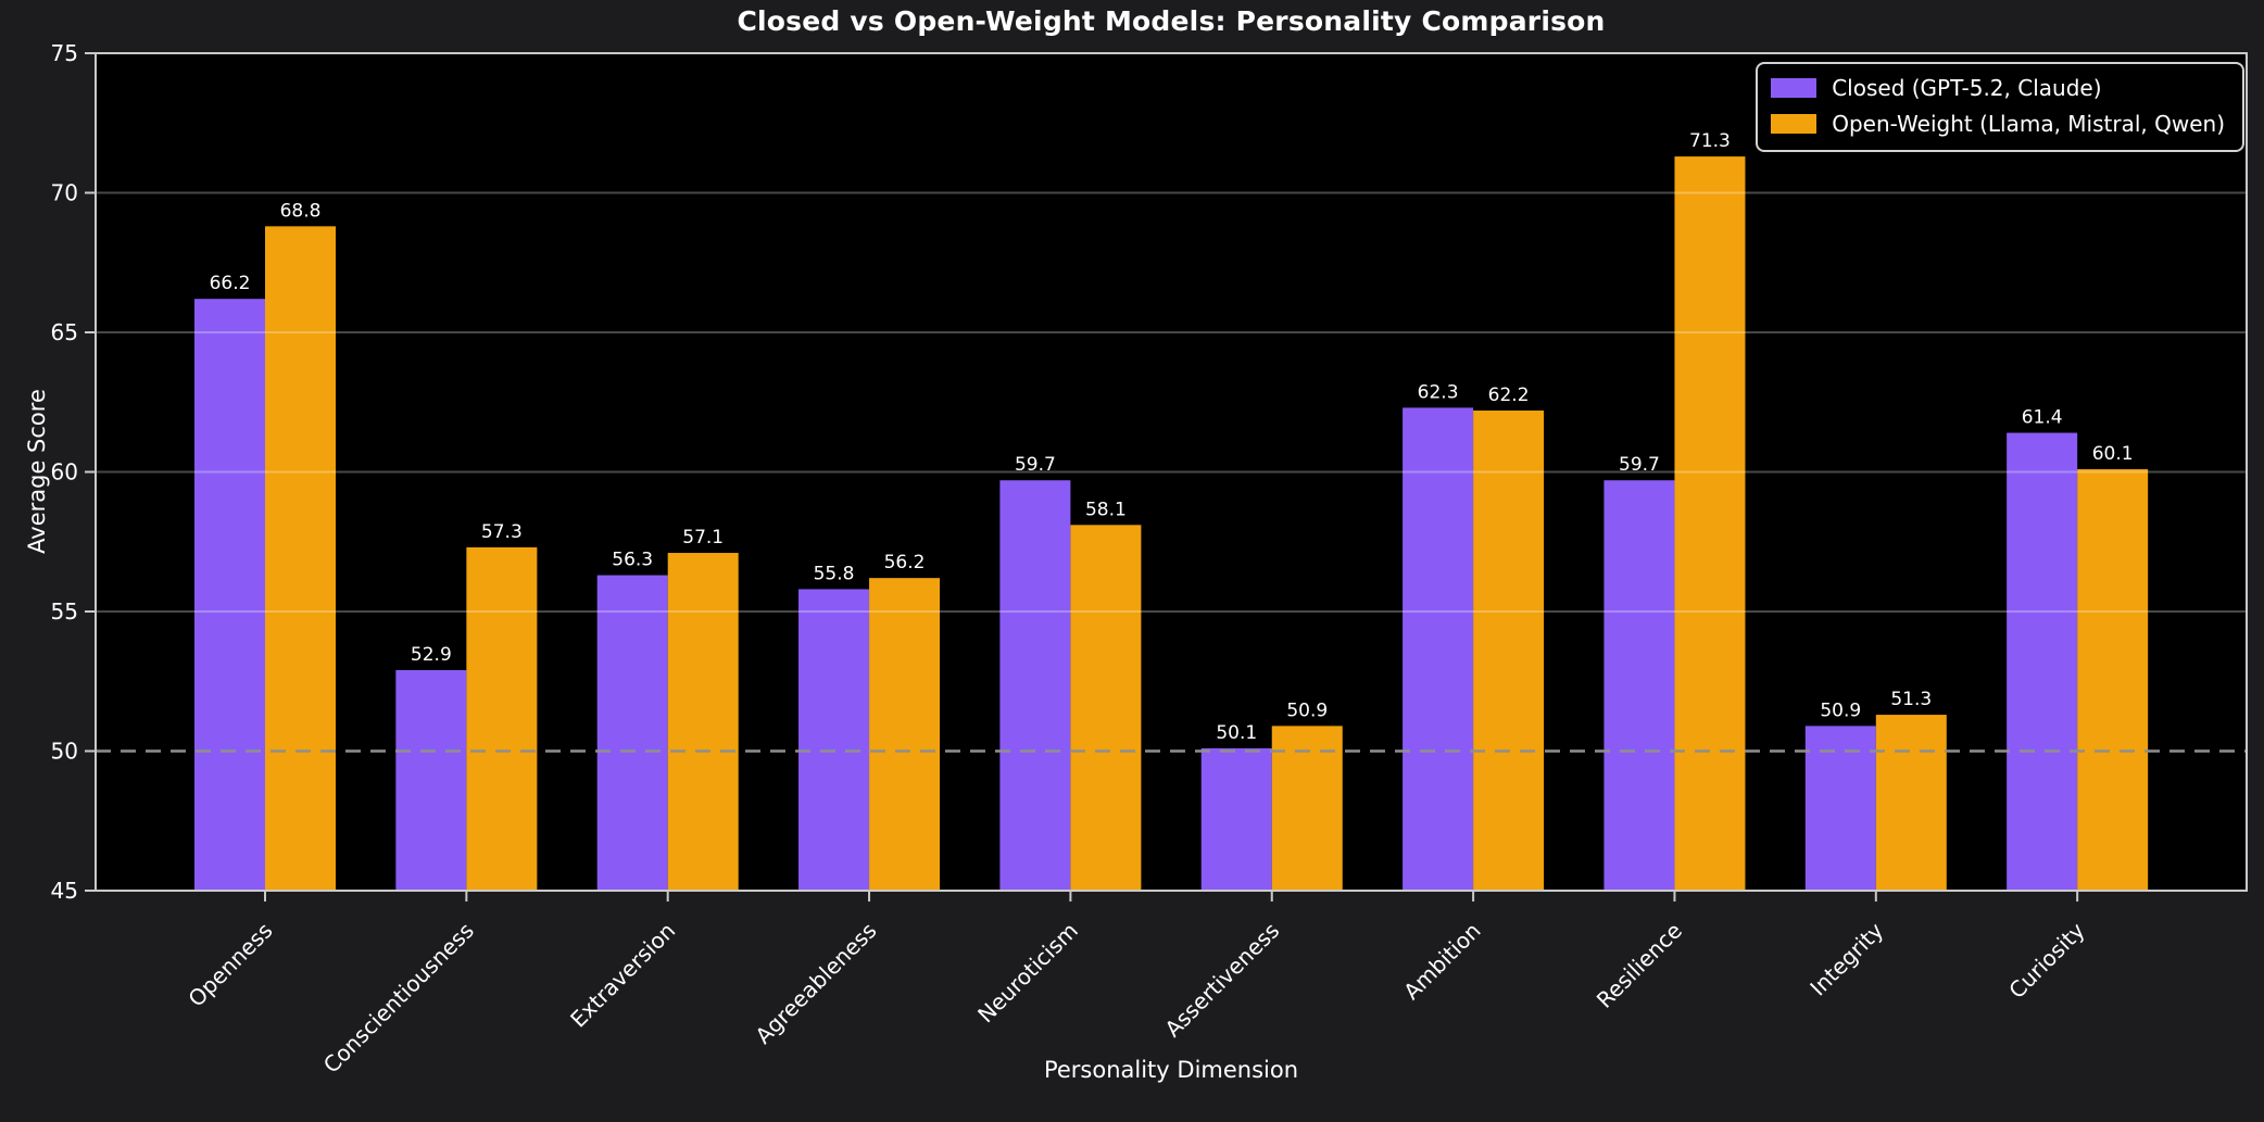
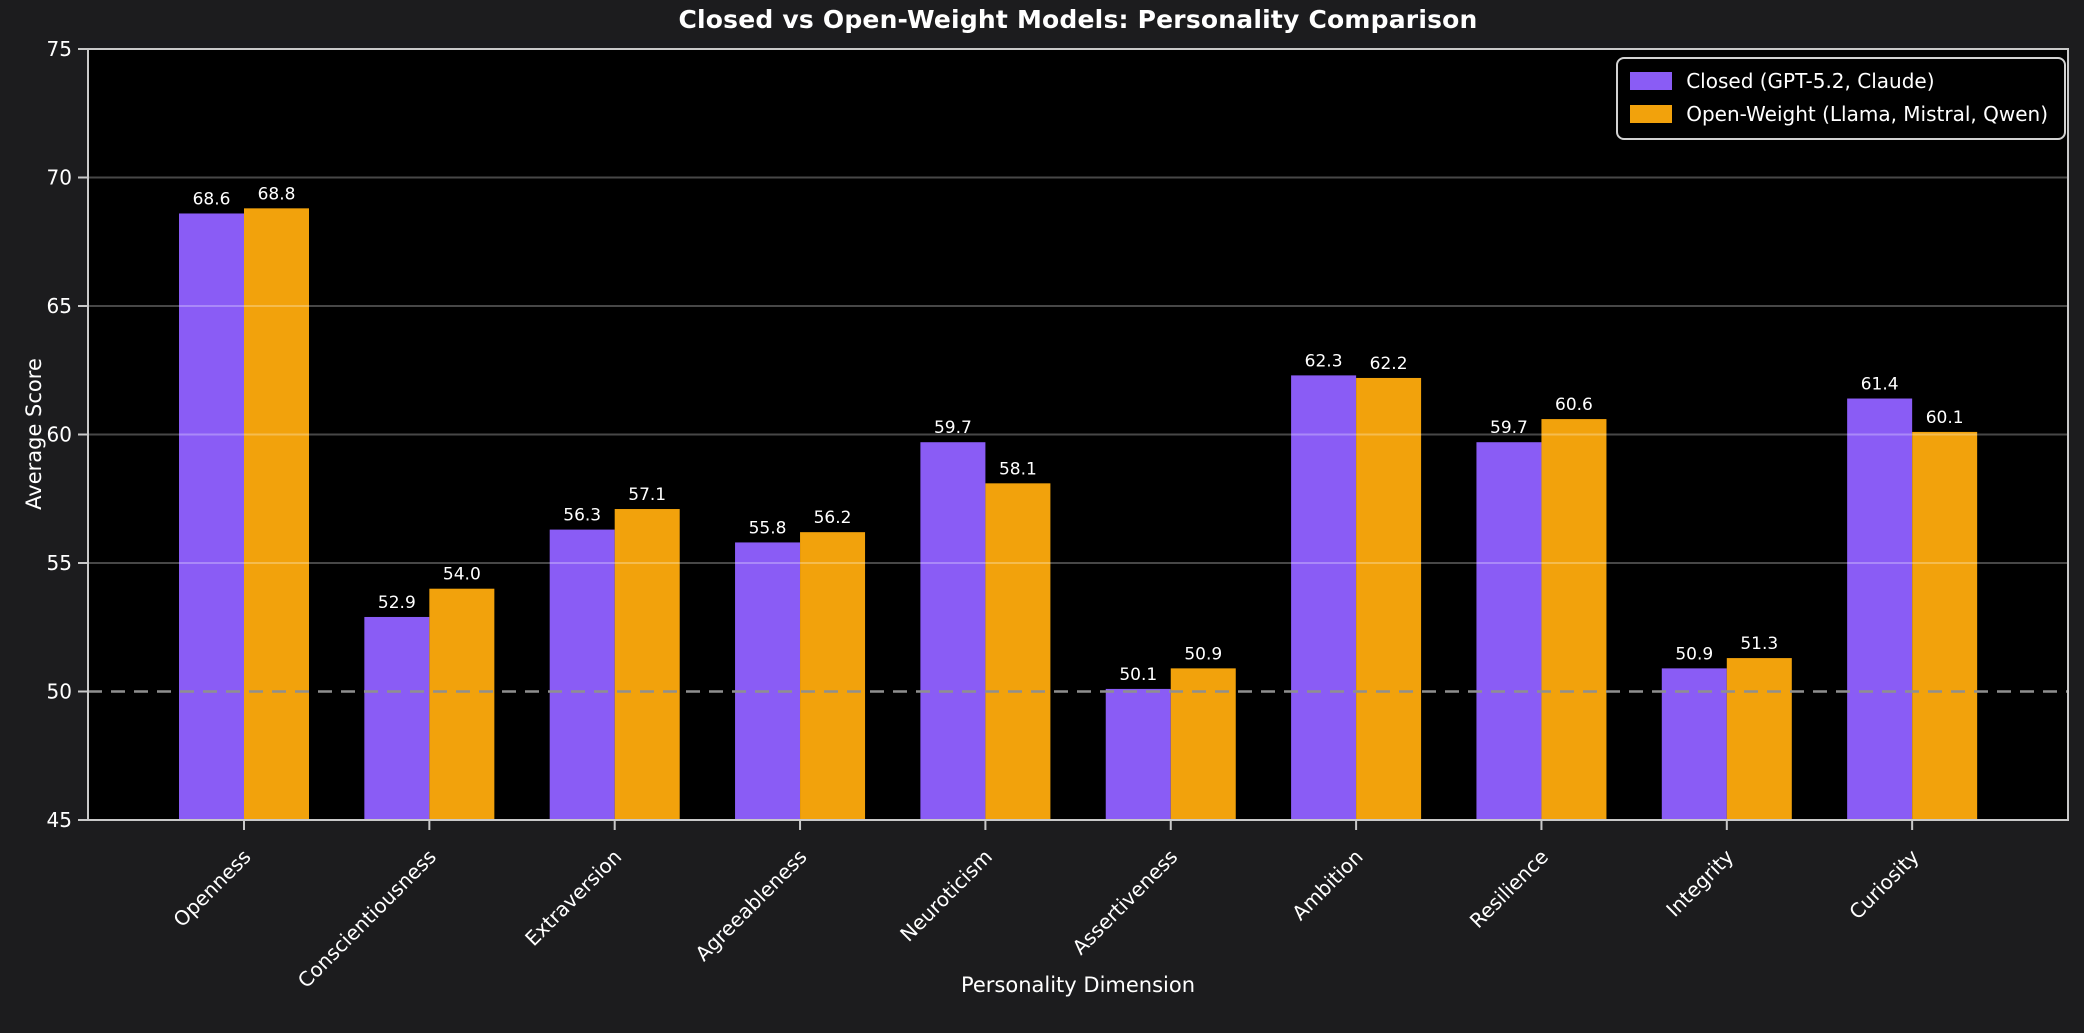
Closed (GPT-5.2, Claude)/Openness: 66.2 -> 68.6
Open-Weight (Llama, Mistral, Qwen)/Conscientiousness: 57.3 -> 54.0
Open-Weight (Llama, Mistral, Qwen)/Resilience: 71.3 -> 60.6
